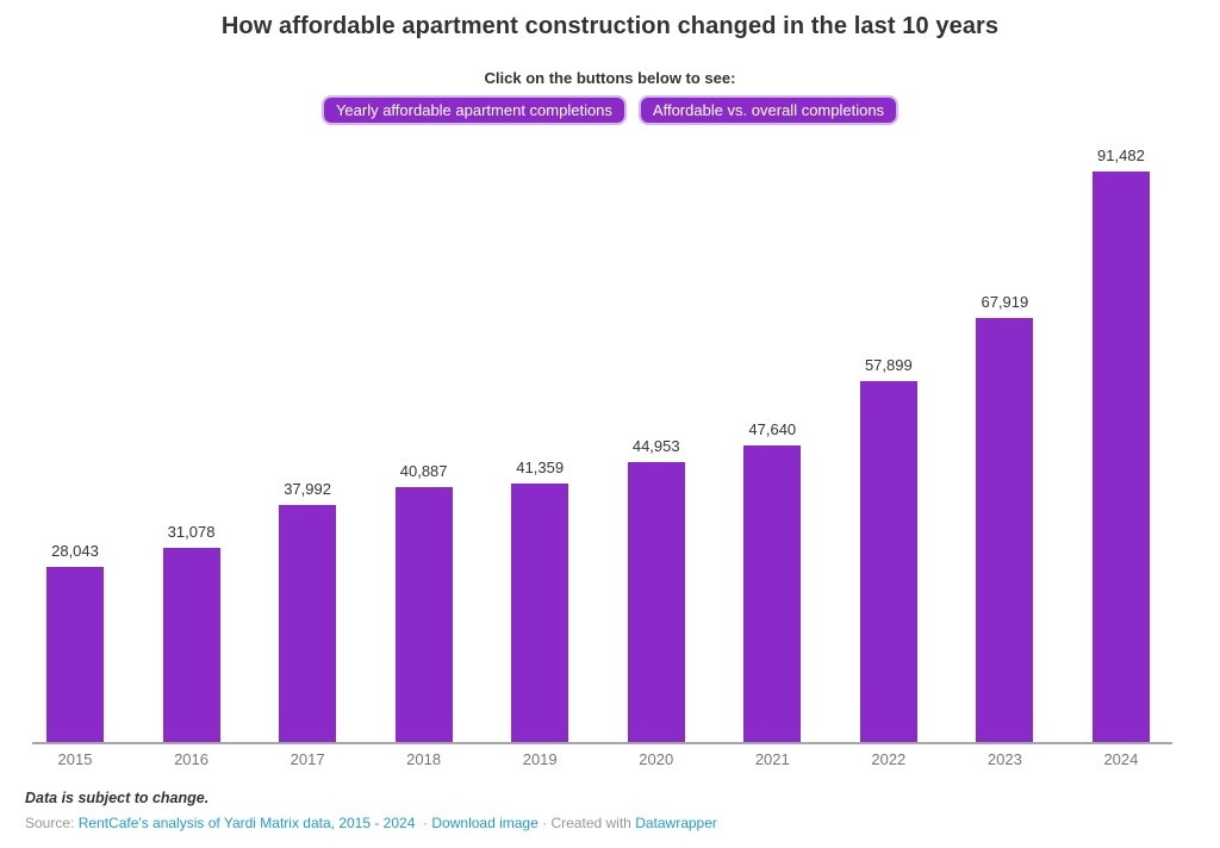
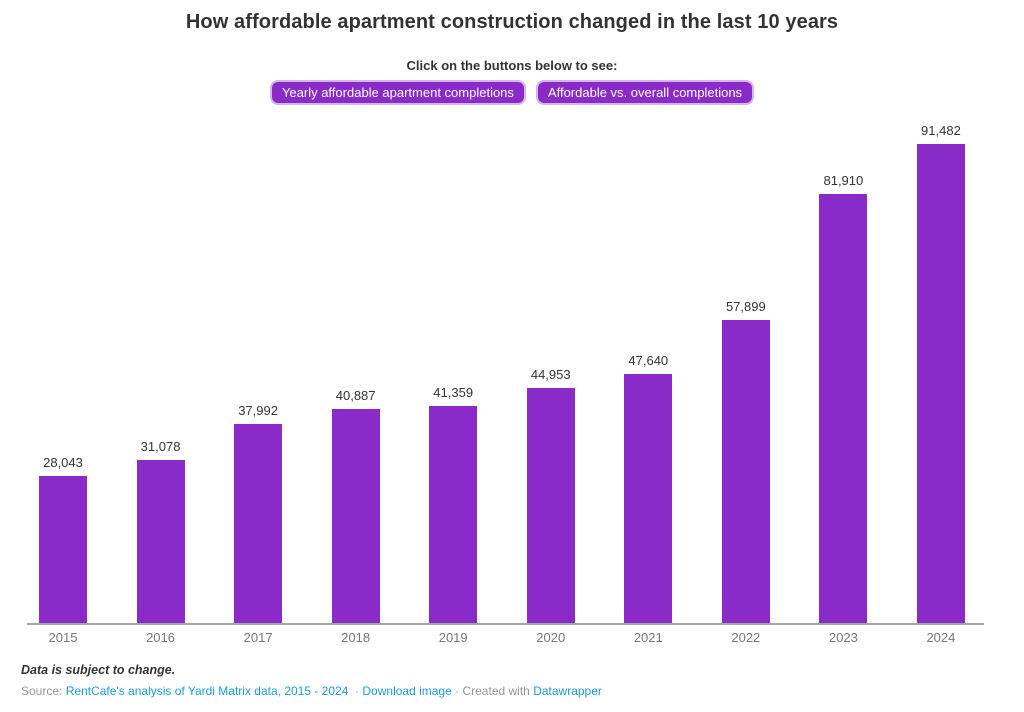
2023: 67,919 -> 81,910
